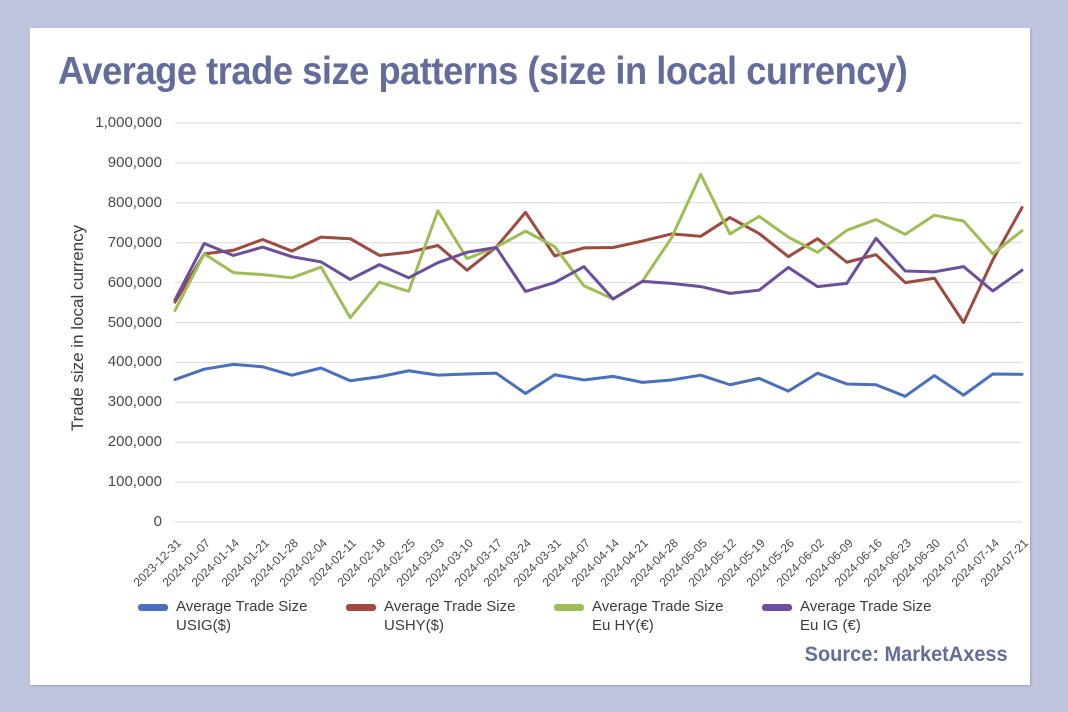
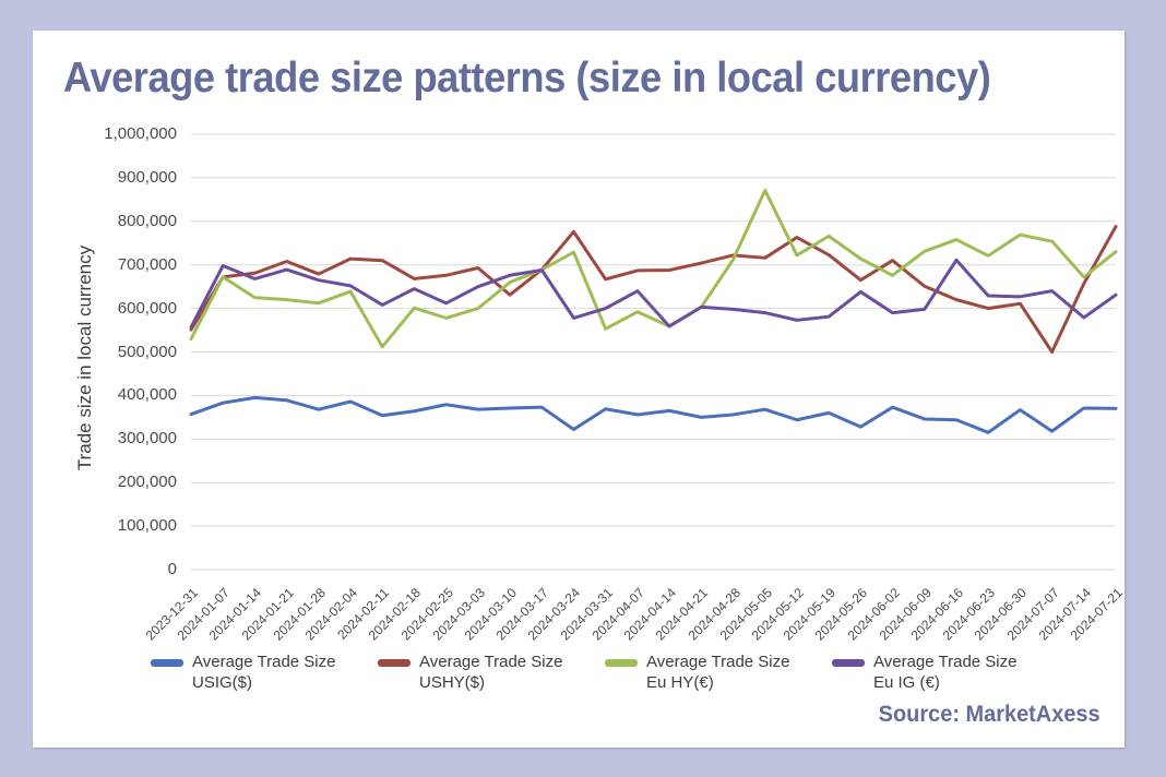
Average Trade Size Eu HY(€)/2024-03-03: 780000 -> 600000
Average Trade Size Eu HY(€)/2024-03-31: 690000 -> 550000
Average Trade Size USHY($)/2024-06-16: 670000 -> 620000
